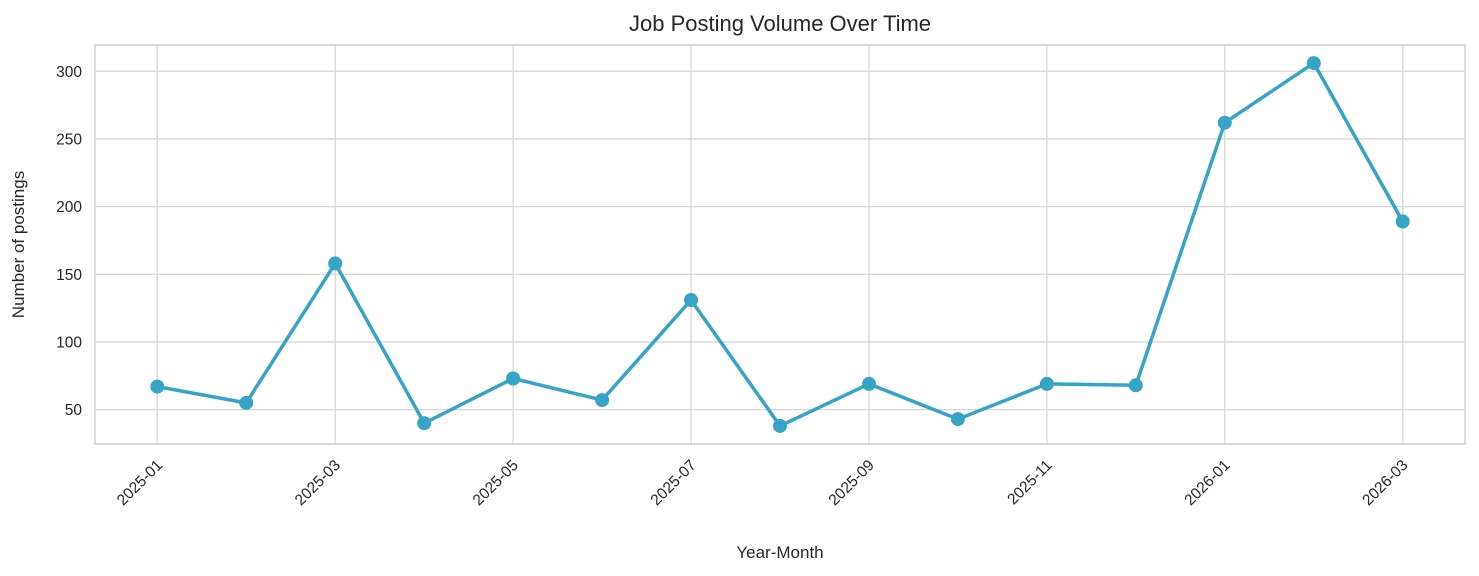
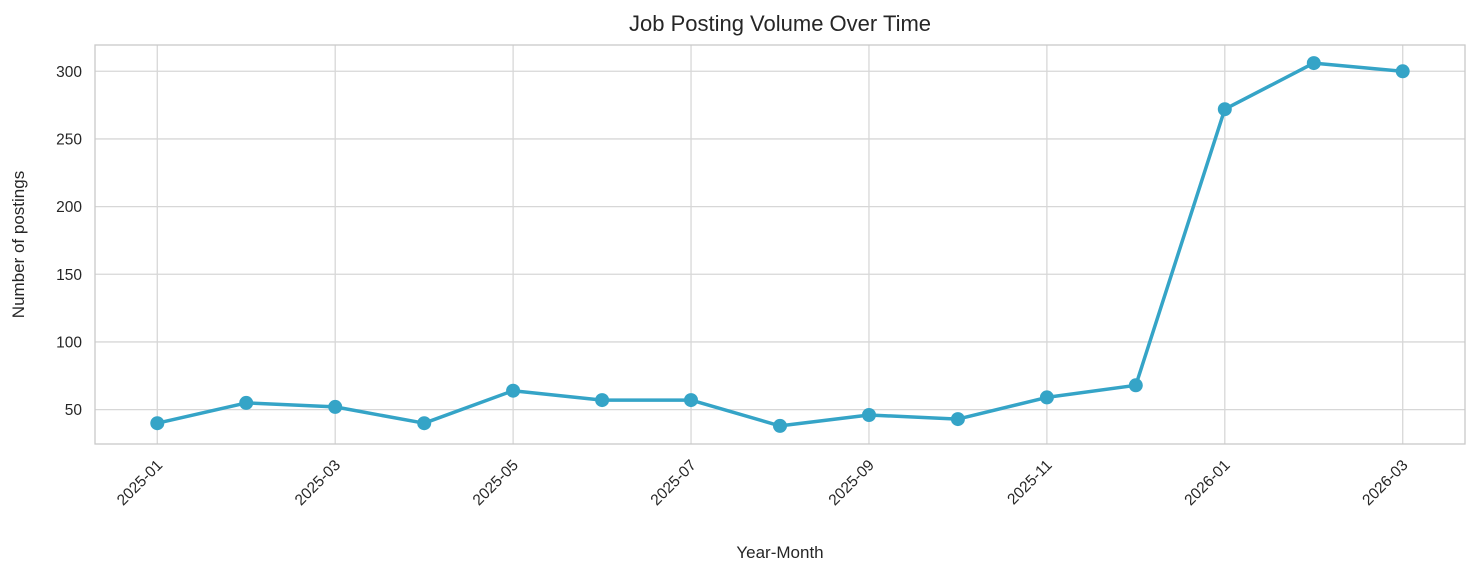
2025-01: 67 -> 40
2025-03: 158 -> 52
2025-05: 73 -> 64
2025-07: 131 -> 57
2025-09: 69 -> 46
2025-11: 69 -> 59
2026-01: 262 -> 272
2026-03: 189 -> 300
